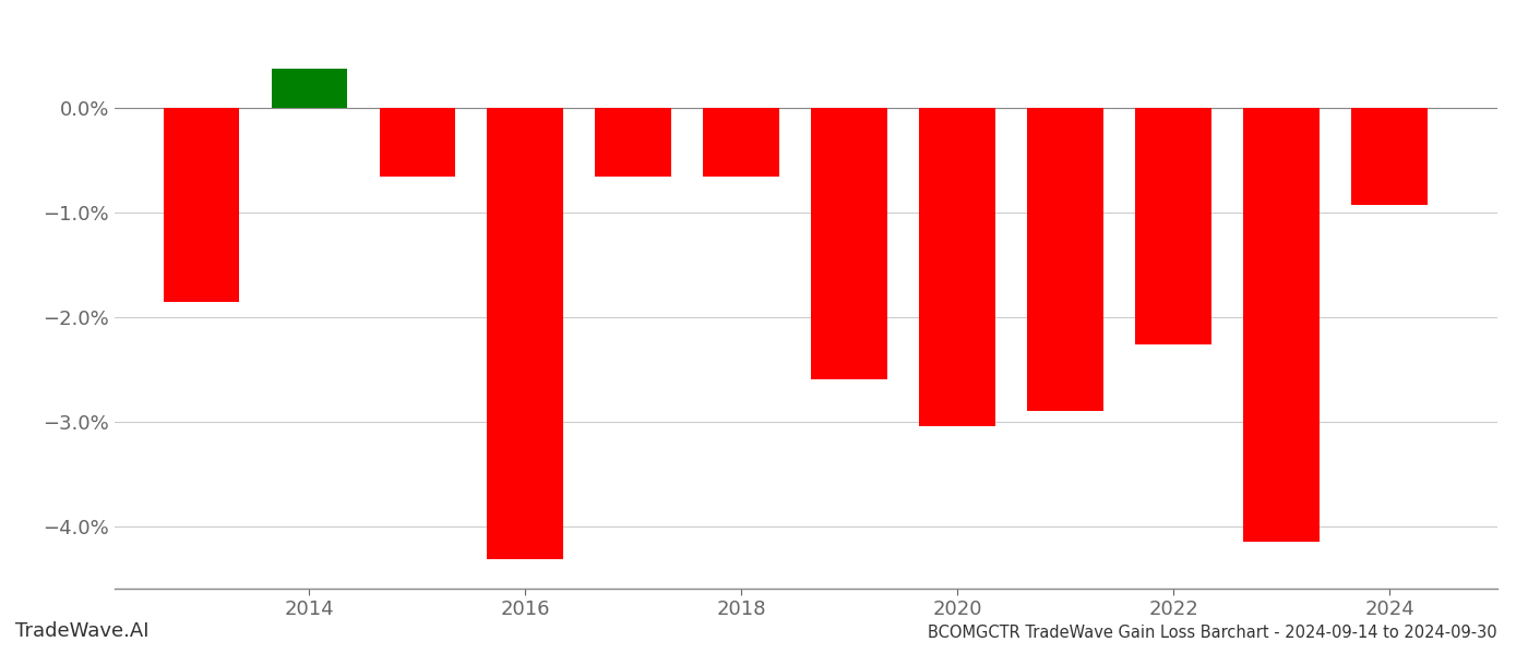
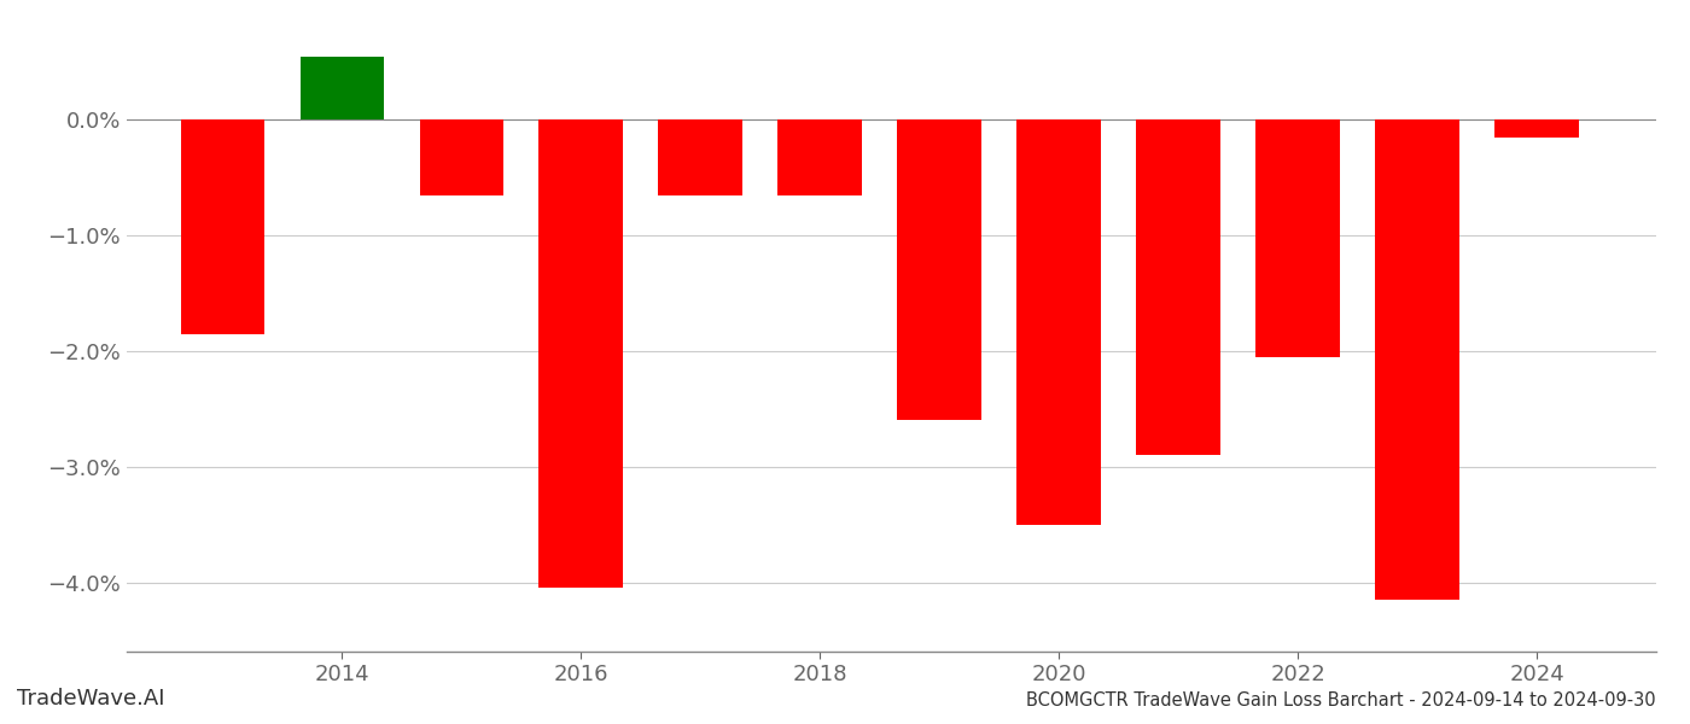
2014: 0.38% -> 0.55%
2016: -4.32% -> -4.05%
2020: -3.04% -> -3.50%
2022: -2.26% -> -2.05%
2024: -0.92% -> -0.15%
